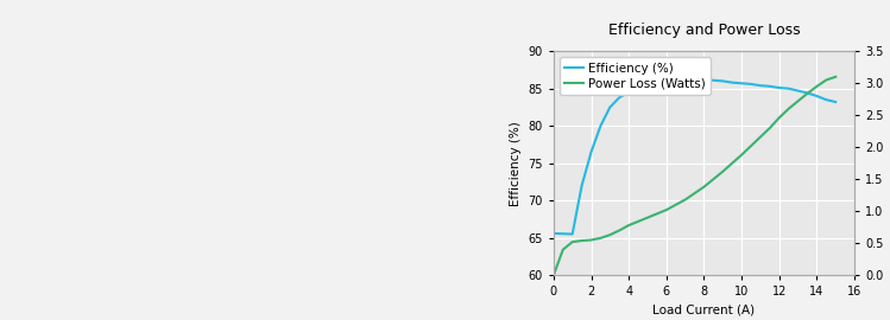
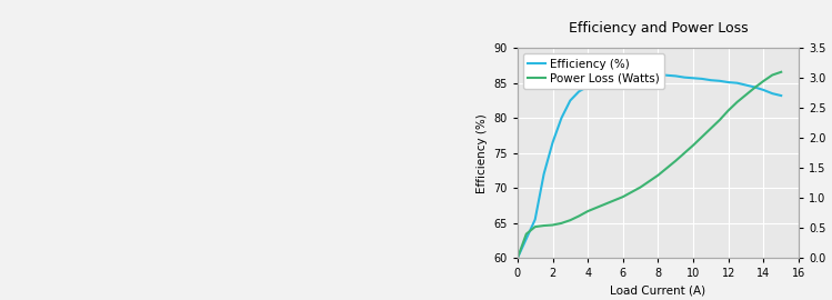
Efficiency (%)/0: 65.6 -> 60.0
